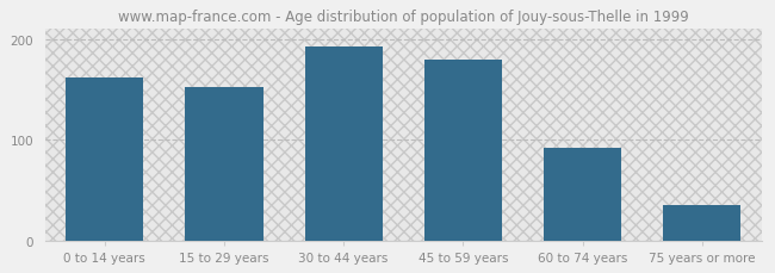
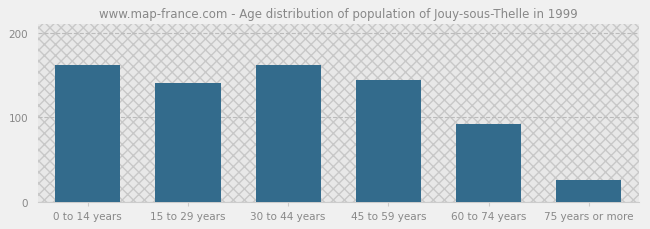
15 to 29 years: 152 -> 140
30 to 44 years: 192 -> 162
45 to 59 years: 180 -> 144
75 years or more: 35 -> 26
